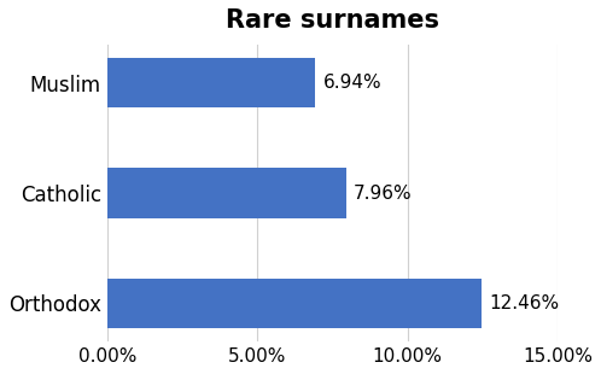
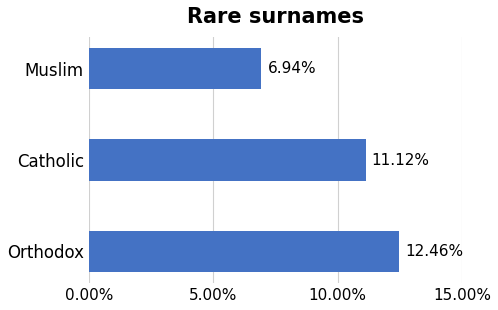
Catholic: 7.96% -> 11.12%
